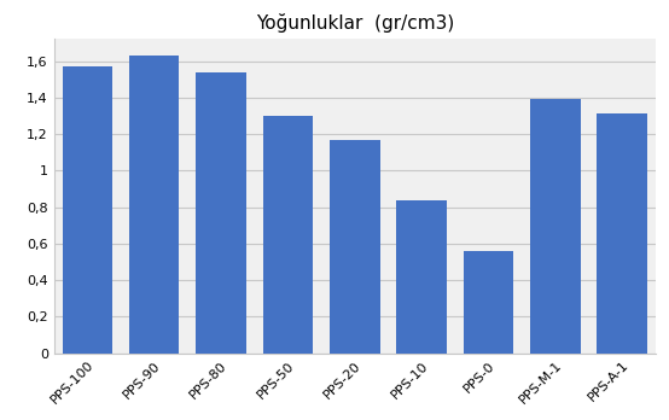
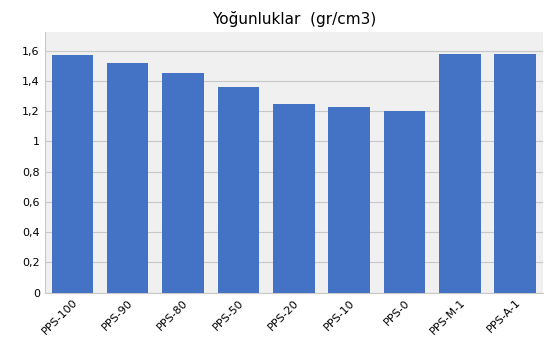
PPS-90: 1,63 -> 1,52
PPS-80: 1,54 -> 1,45
PPS-50: 1,30 -> 1,36
PPS-20: 1,17 -> 1,25
PPS-10: 0,84 -> 1,23
PPS-0: 0,56 -> 1,20
PPS-M-1: 1,39 -> 1,58
PPS-A-1: 1,31 -> 1,58
